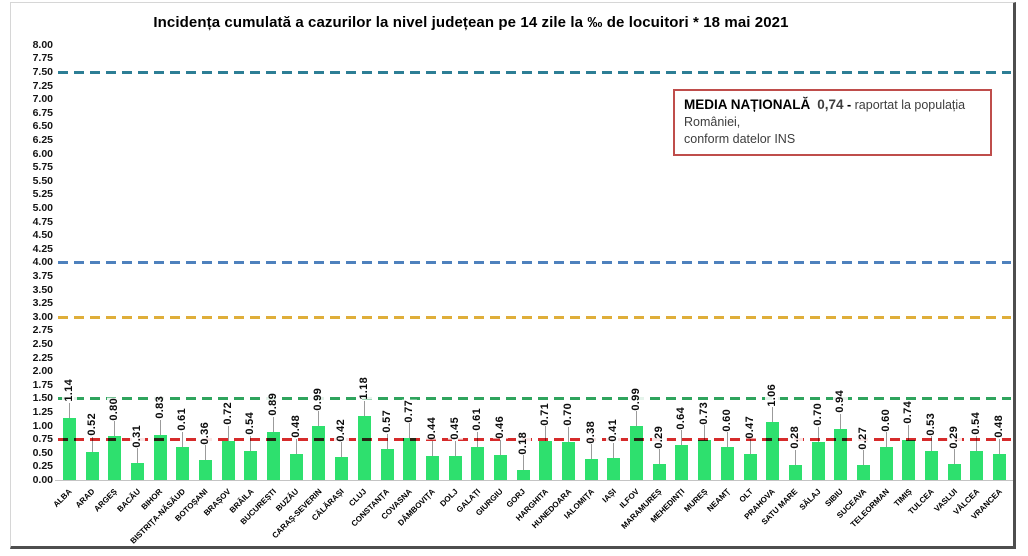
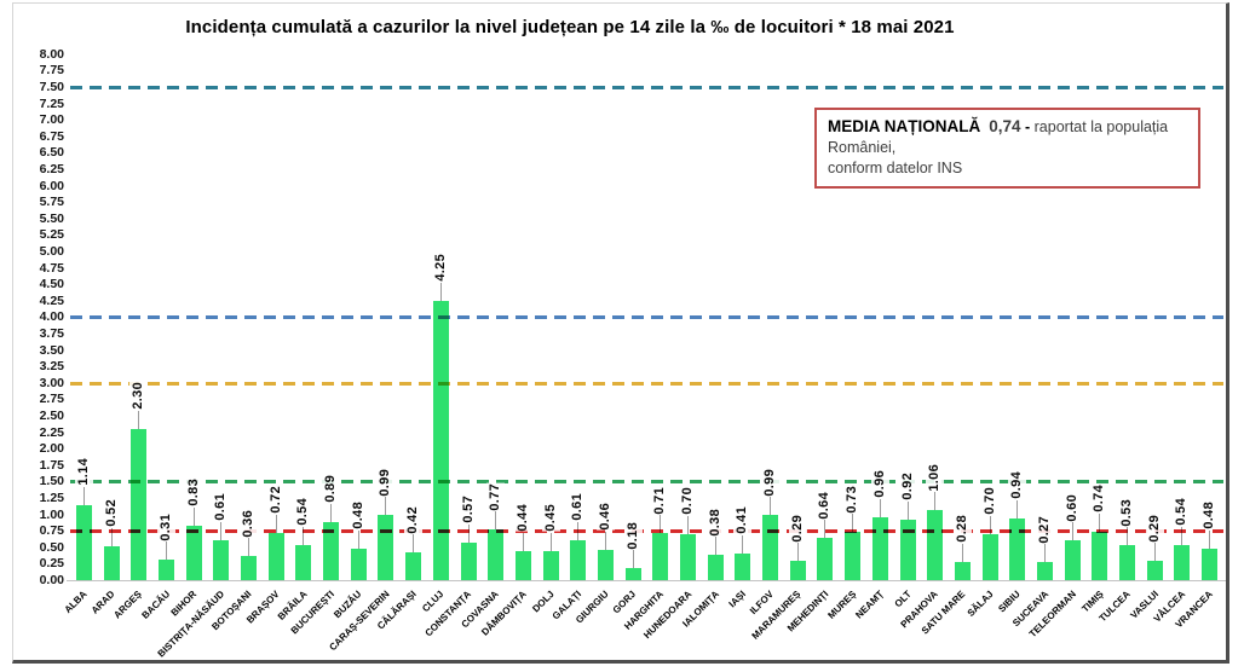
ARGEȘ: 0.80 -> 2.30
CLUJ: 1.18 -> 4.25
NEAMȚ: 0.60 -> 0.96
OLT: 0.47 -> 0.92
